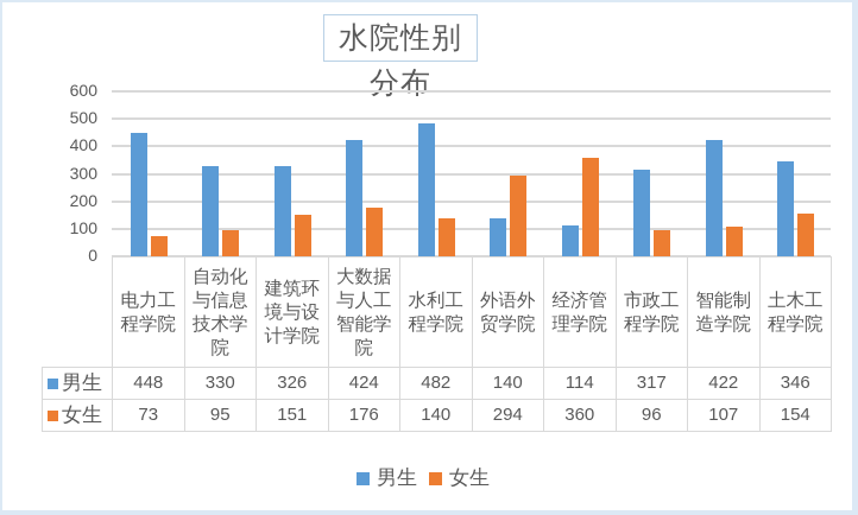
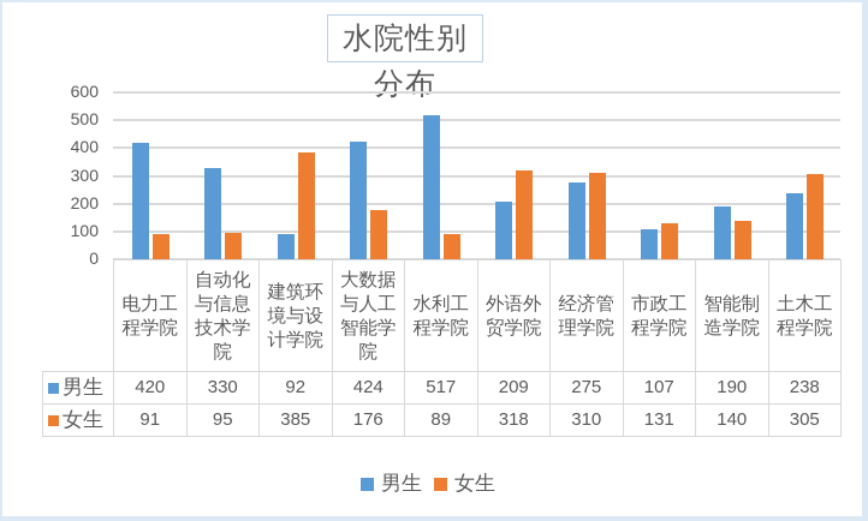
男生/电力工程学院: 448 -> 420
女生/电力工程学院: 73 -> 91
男生/建筑环境与设计学院: 326 -> 92
女生/建筑环境与设计学院: 151 -> 385
男生/水利工程学院: 482 -> 517
女生/水利工程学院: 140 -> 89
男生/外语外贸学院: 140 -> 209
女生/外语外贸学院: 294 -> 318
男生/经济管理学院: 114 -> 275
女生/经济管理学院: 360 -> 310
男生/市政工程学院: 317 -> 107
女生/市政工程学院: 96 -> 131
男生/智能制造学院: 422 -> 190
女生/智能制造学院: 107 -> 140
男生/土木工程学院: 346 -> 238
女生/土木工程学院: 154 -> 305
